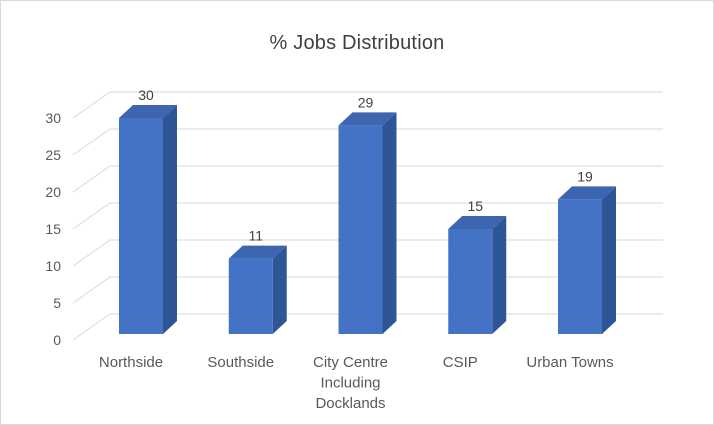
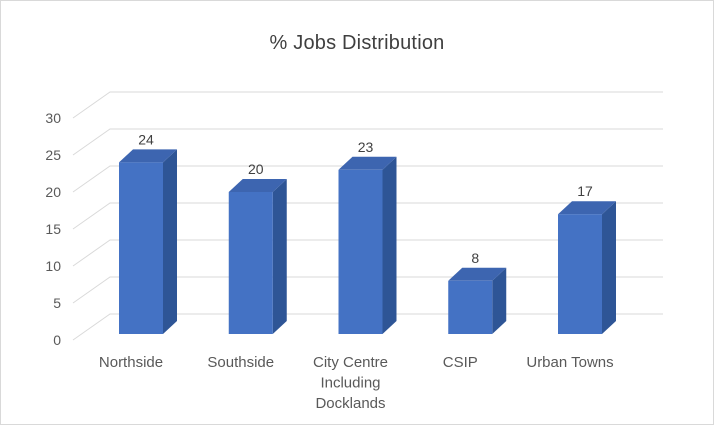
Northside: 30 -> 24
Southside: 11 -> 20
City Centre Including Docklands: 29 -> 23
CSIP: 15 -> 8
Urban Towns: 19 -> 17
